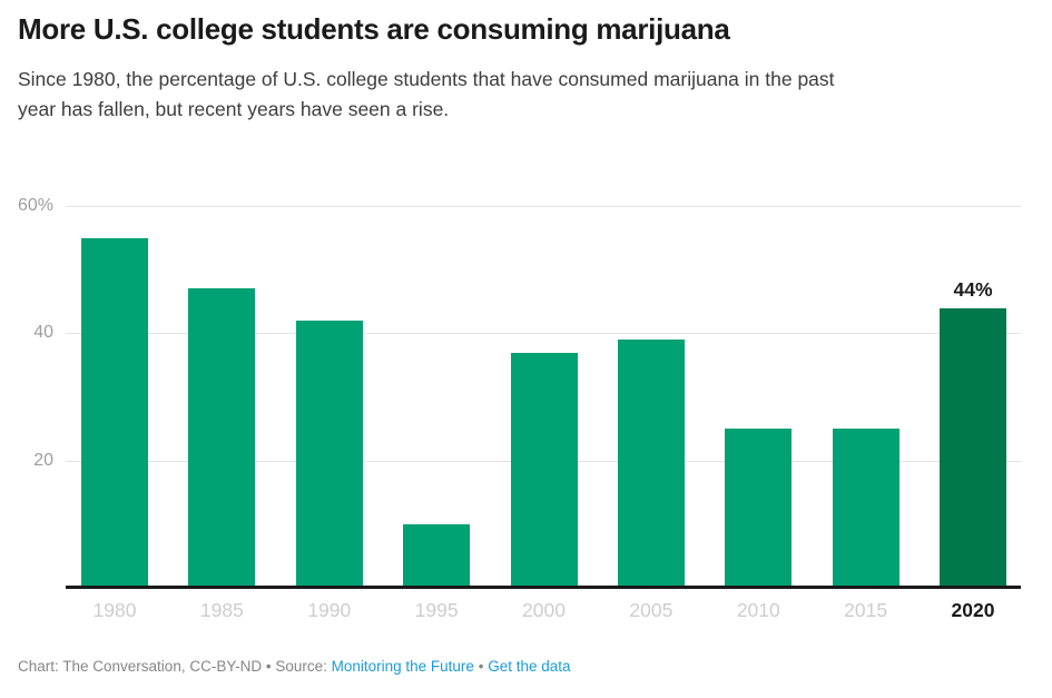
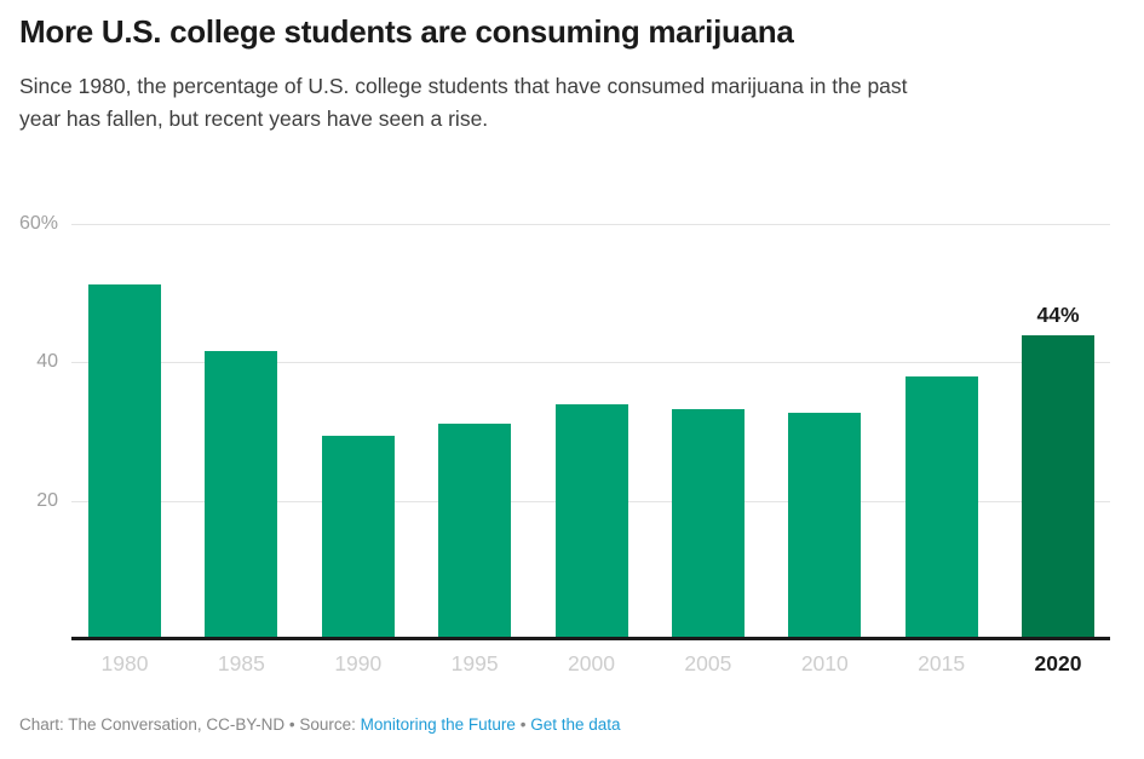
1980: 55% -> 51%
1985: 47% -> 42%
1990: 42% -> 29%
1995: 10% -> 31%
2000: 37% -> 34%
2005: 39% -> 33%
2010: 25% -> 33%
2015: 25% -> 38%
